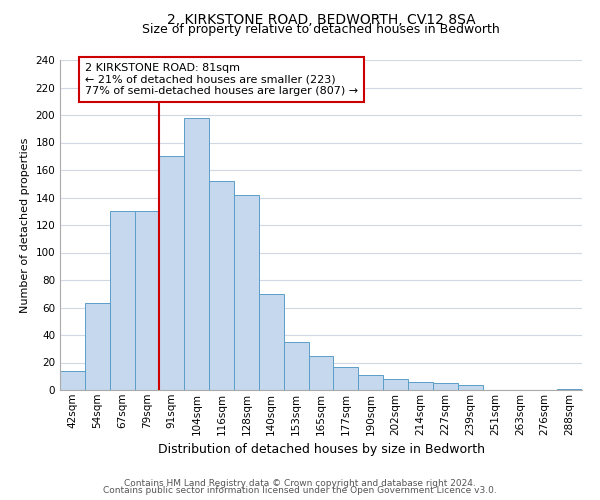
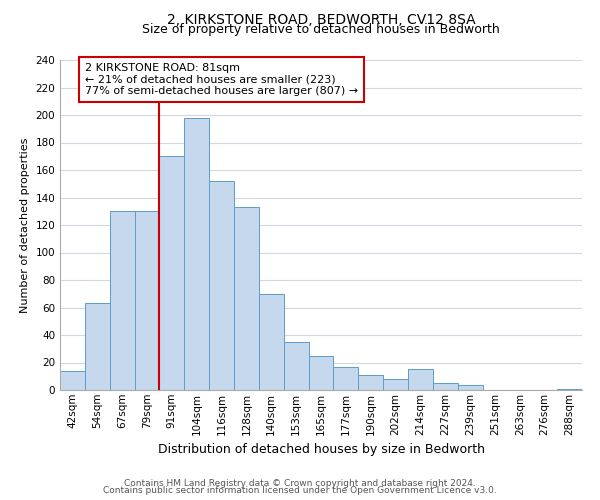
128sqm: 142 -> 133
214sqm: 6 -> 15
